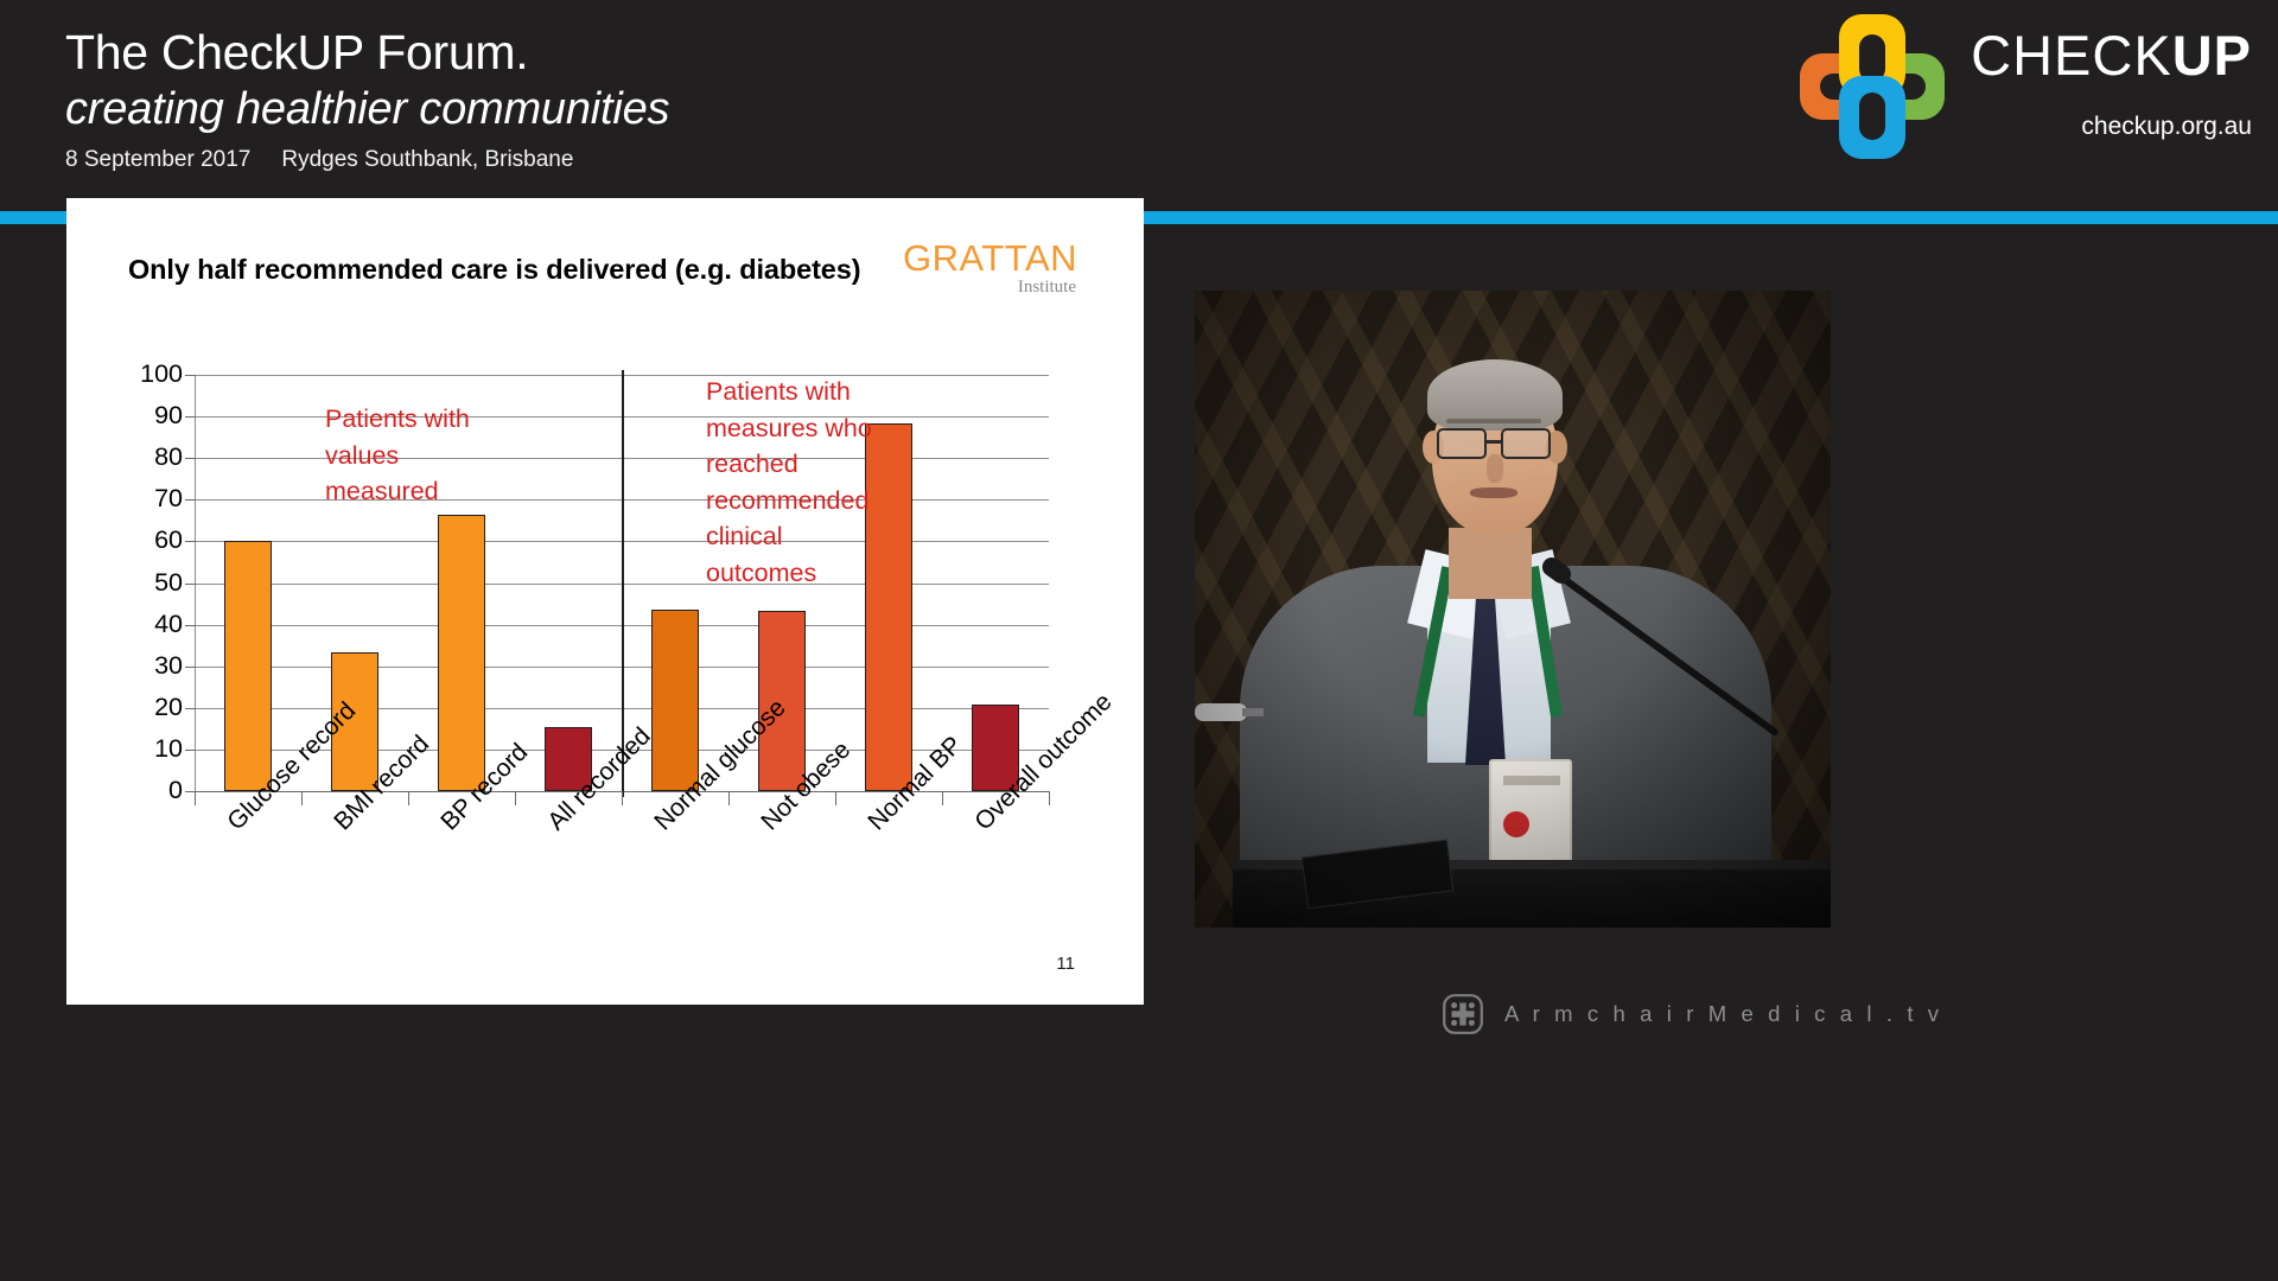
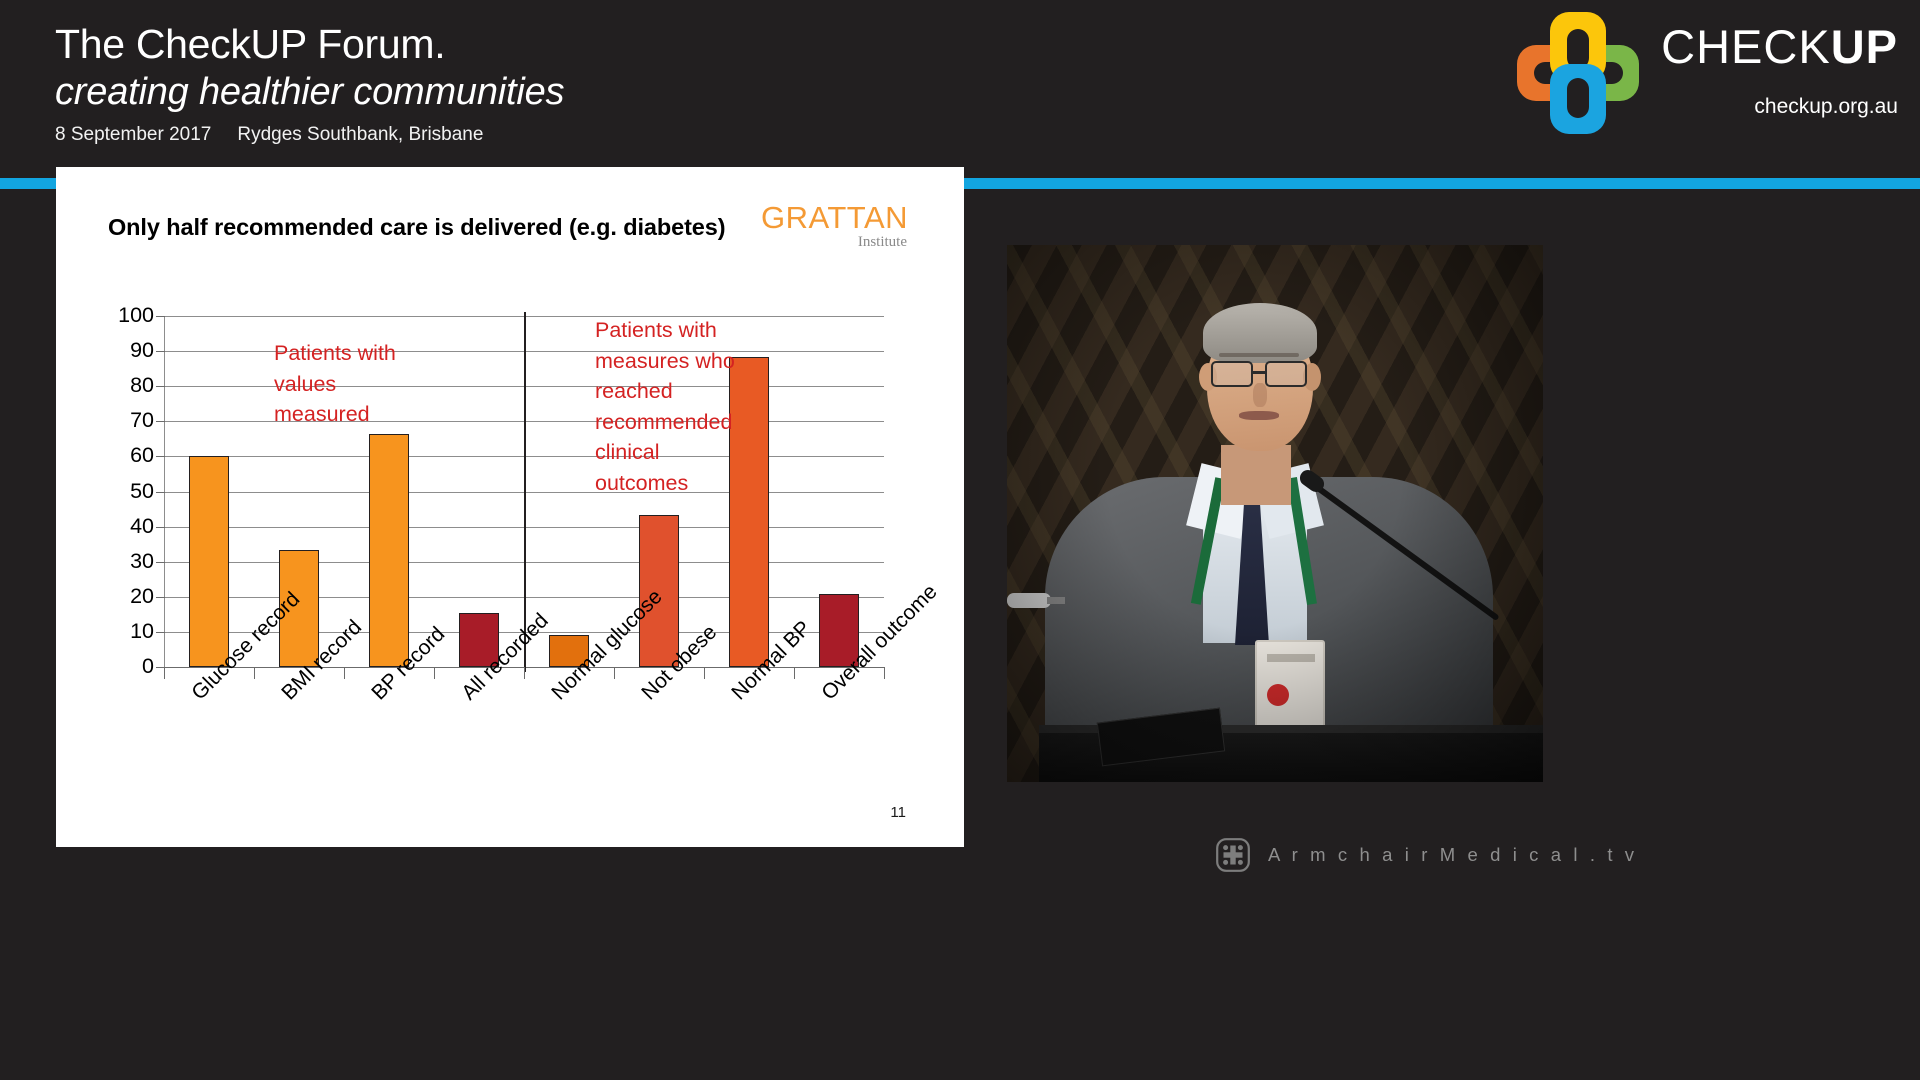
Normal glucose: 44 -> 9
